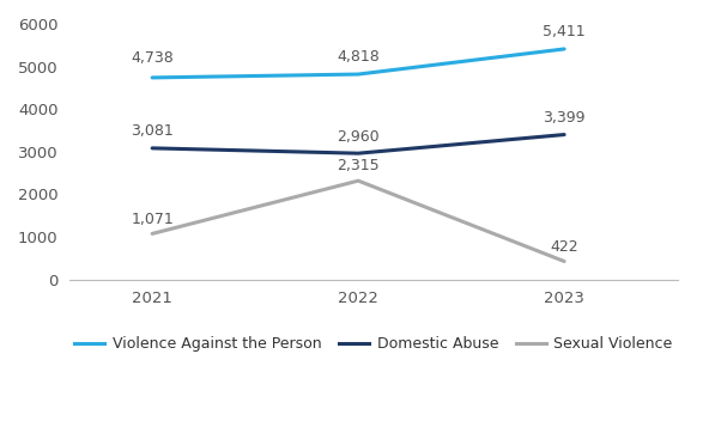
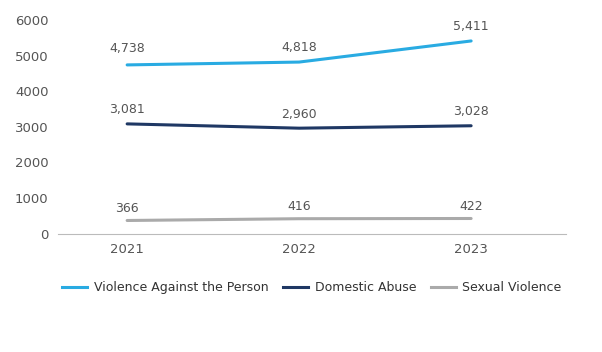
Sexual Violence/2021: 1,071 -> 366
Sexual Violence/2022: 2,315 -> 416
Domestic Abuse/2023: 3,399 -> 3,028
